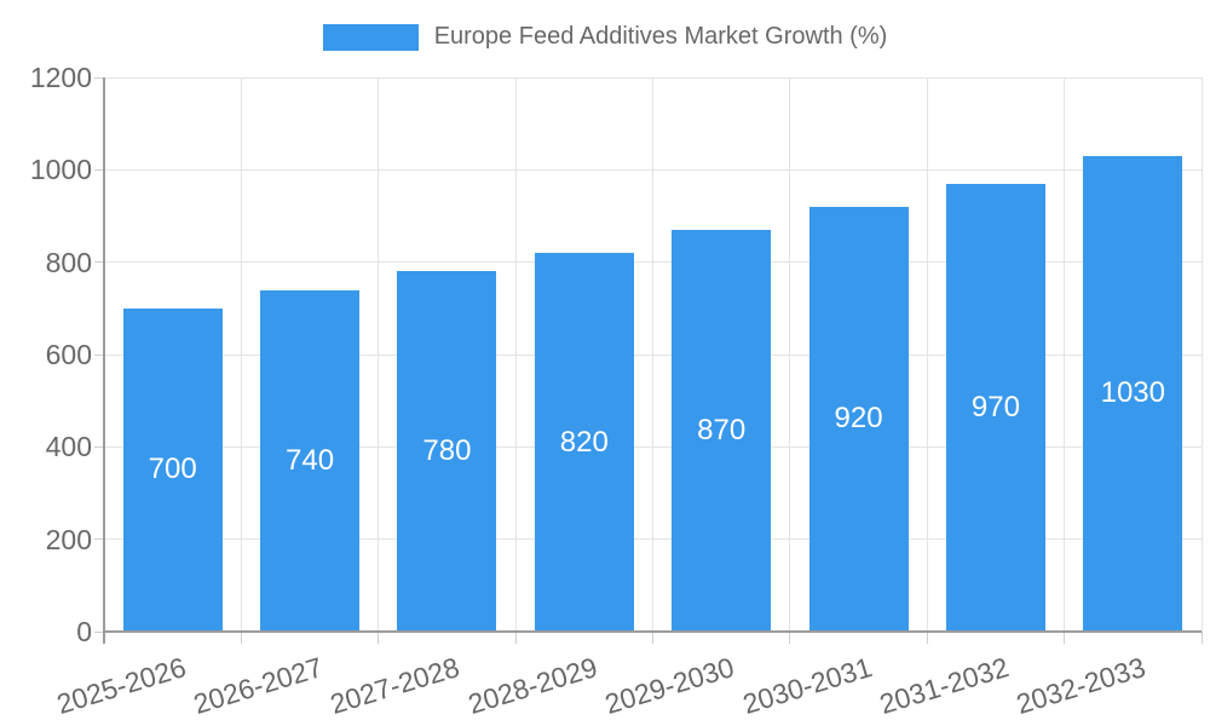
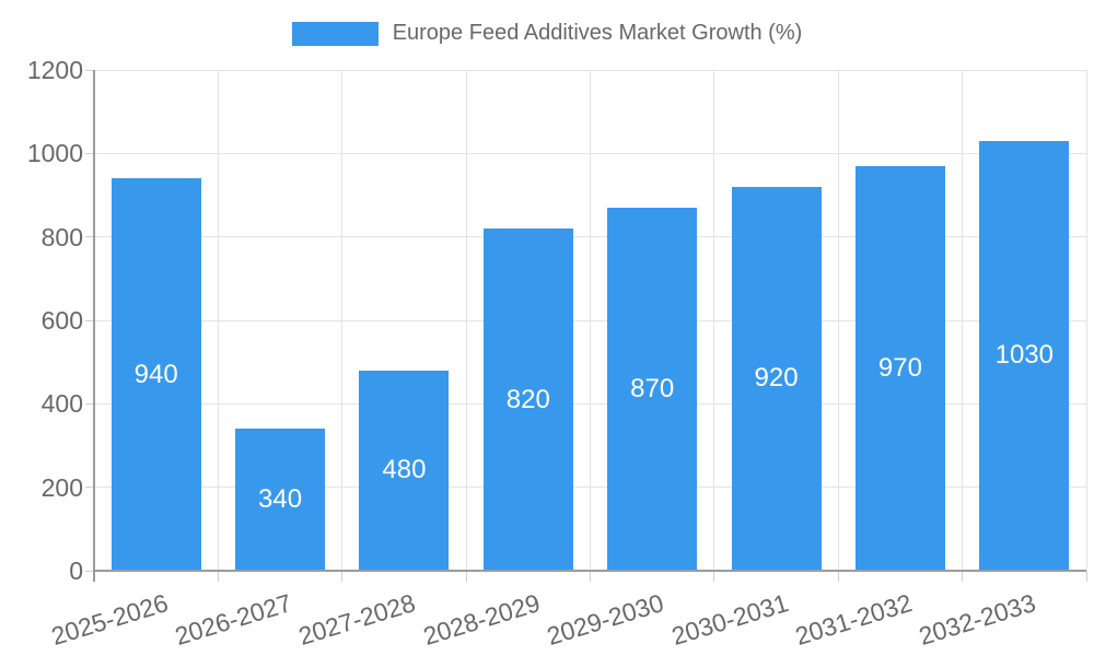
2025-2026: 700 -> 940
2026-2027: 740 -> 340
2027-2028: 780 -> 480
